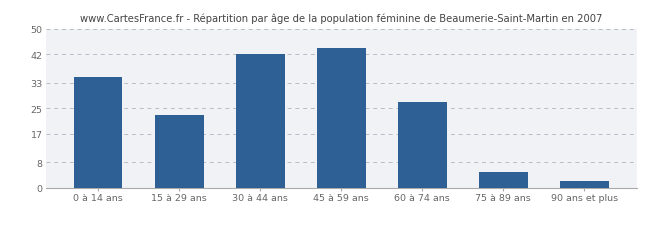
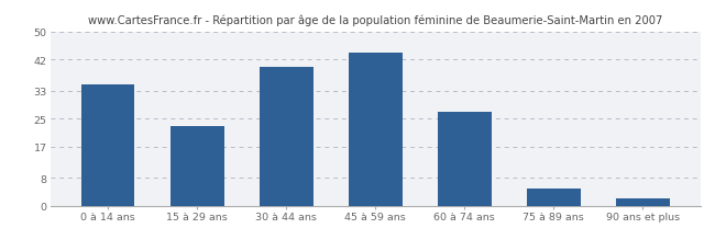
30 à 44 ans: 42 -> 40
